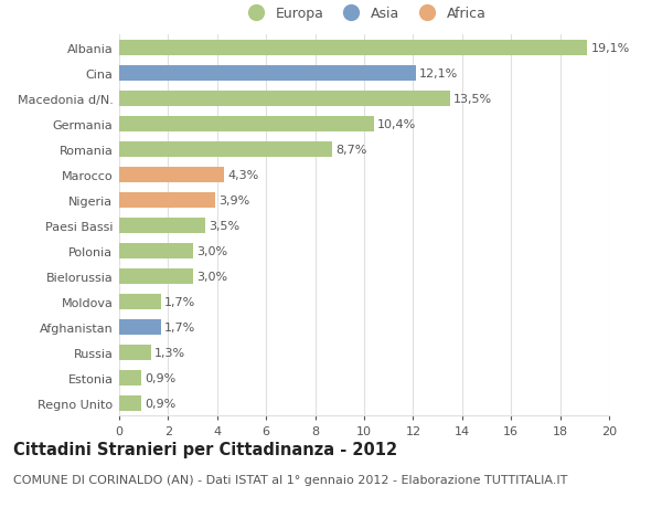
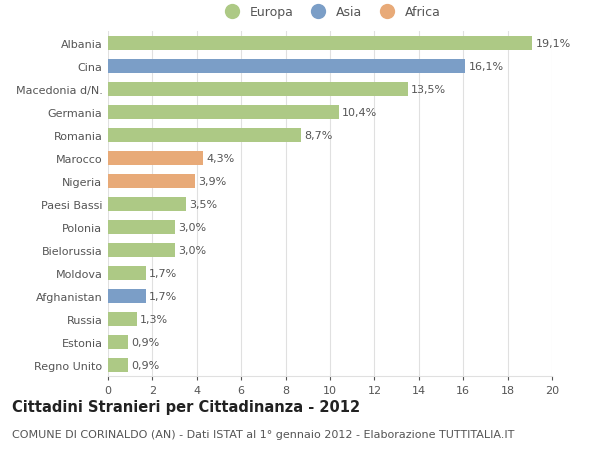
Cina: 12,1% -> 16,1%
